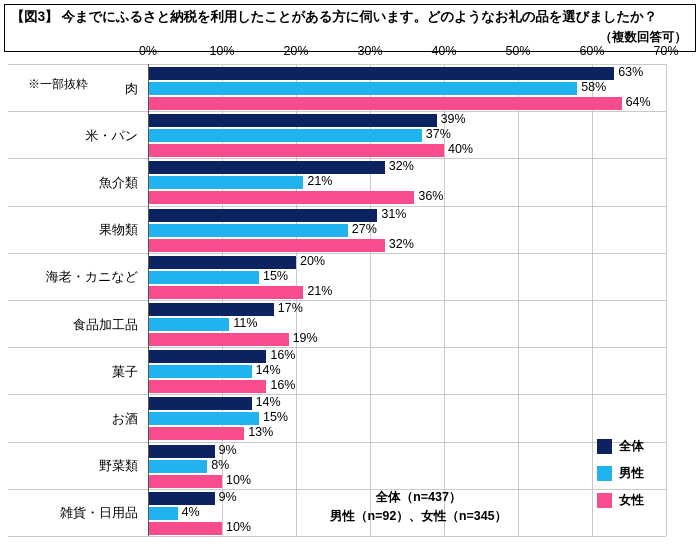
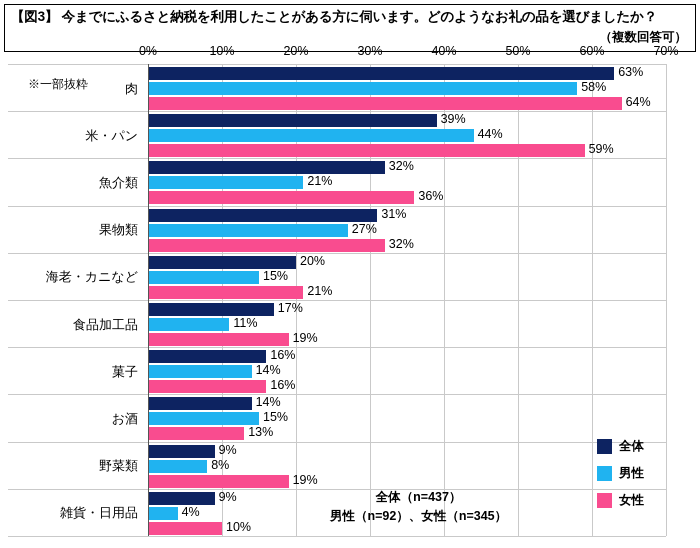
男性/米・パン: 37% -> 44%
女性/米・パン: 40% -> 59%
女性/野菜類: 10% -> 19%
